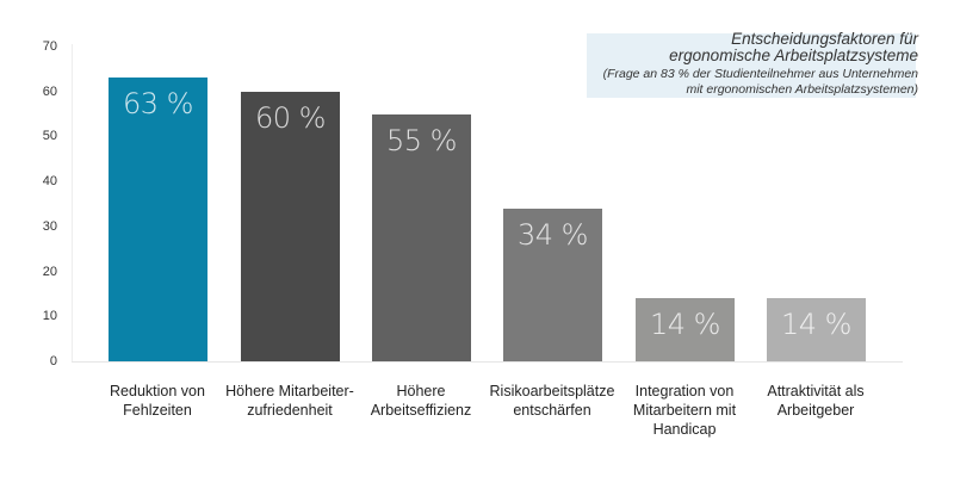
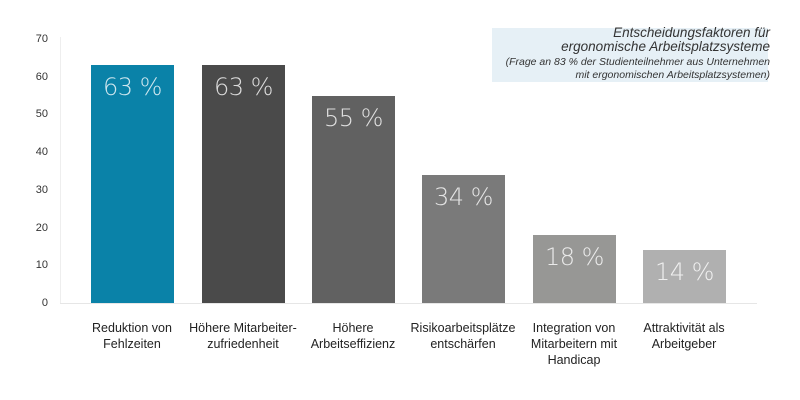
Höhere Mitarbeiter-zufriedenheit: 60 -> 63
Integration von Mitarbeitern mit Handicap: 14 -> 18
